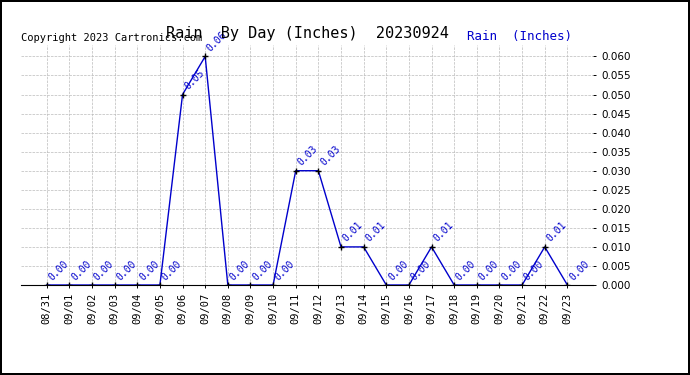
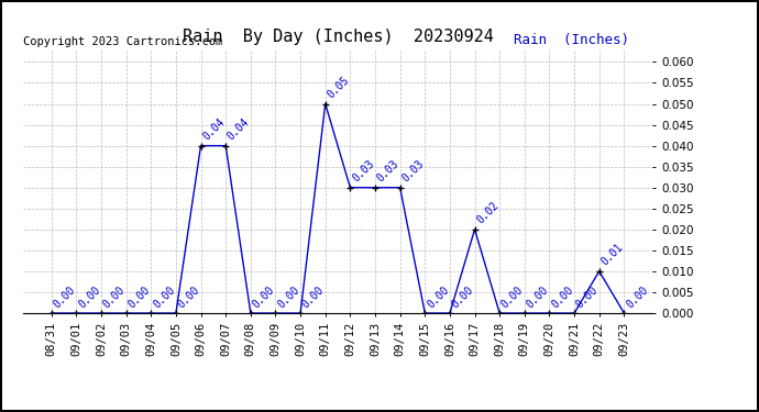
09/06: 0.05 -> 0.04
09/07: 0.06 -> 0.04
09/11: 0.03 -> 0.05
09/13: 0.01 -> 0.03
09/14: 0.01 -> 0.03
09/17: 0.01 -> 0.02
